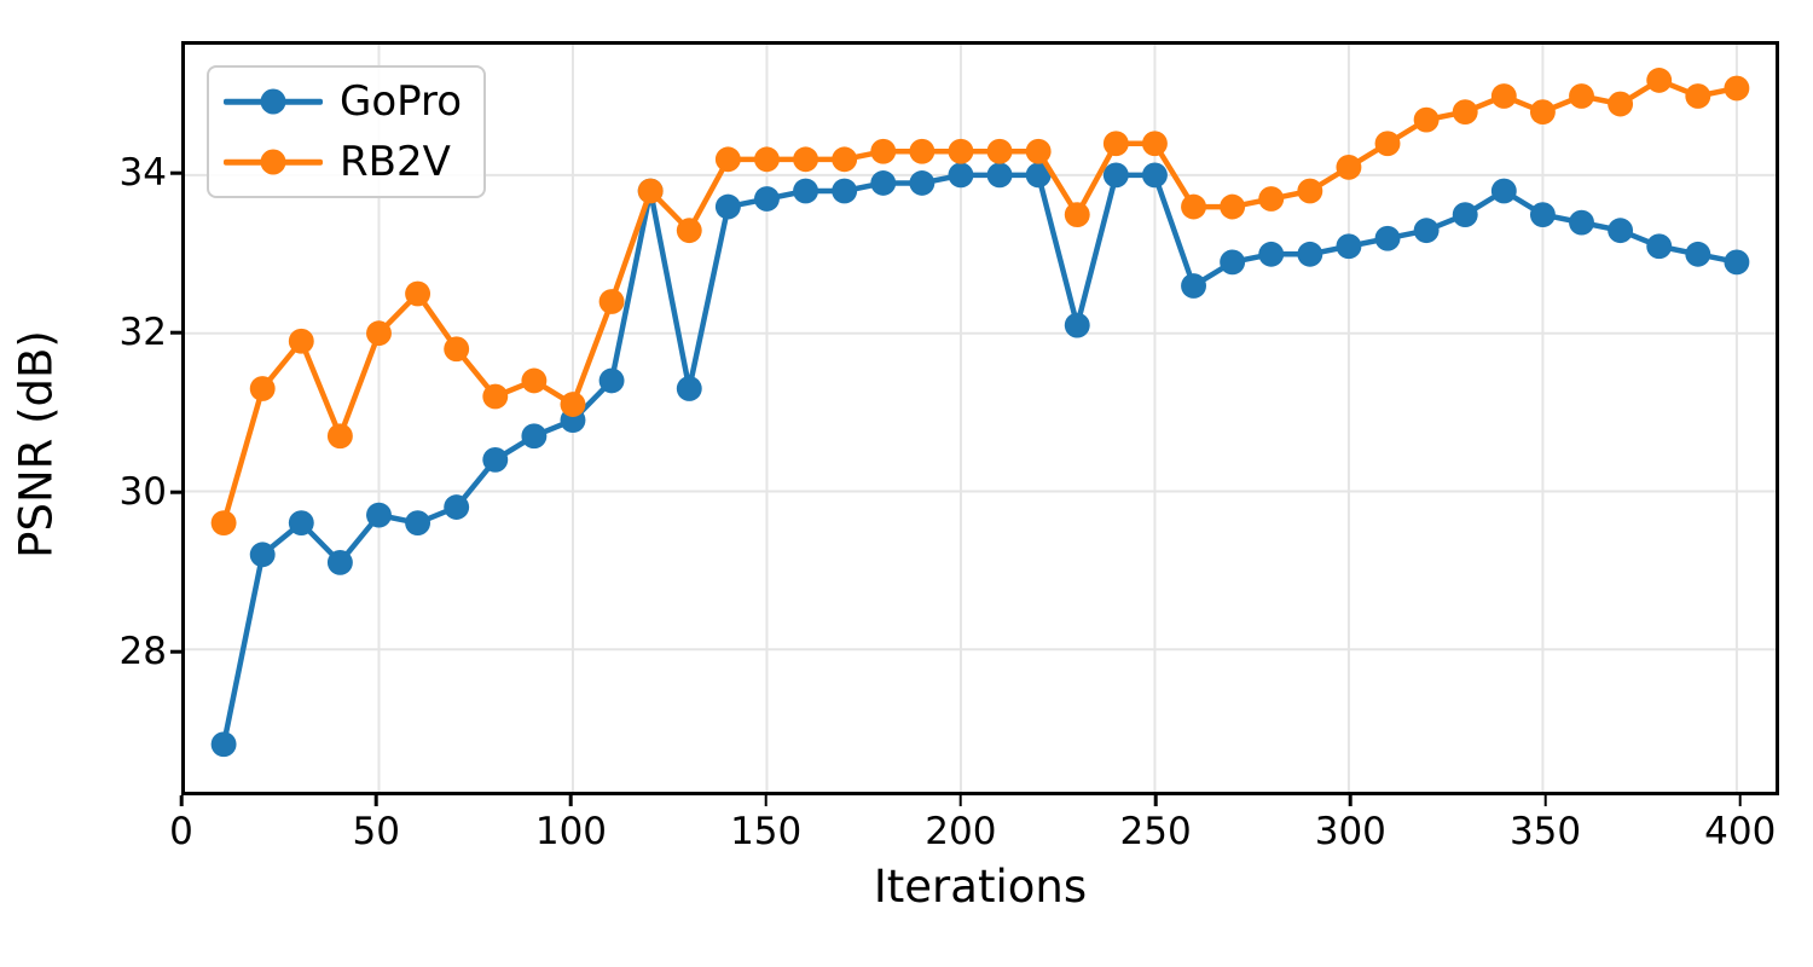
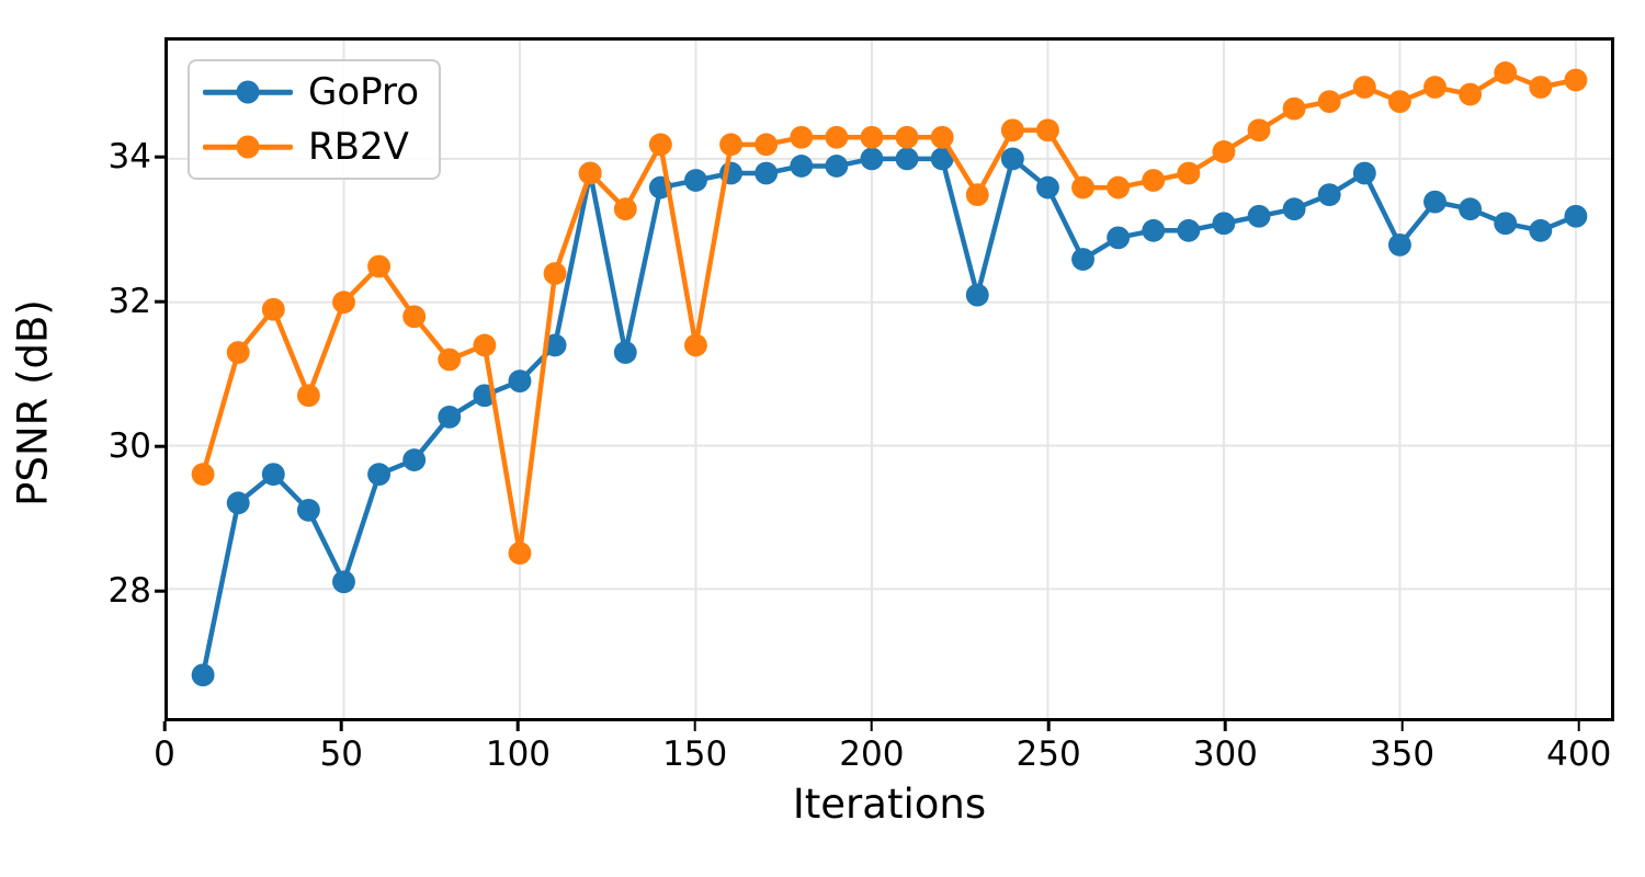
GoPro/50: 29.7 -> 28.1
RB2V/100: 31.1 -> 28.5
RB2V/150: 34.2 -> 31.4
GoPro/250: 34.0 -> 33.6
GoPro/350: 33.5 -> 32.8
GoPro/400: 32.9 -> 33.2
